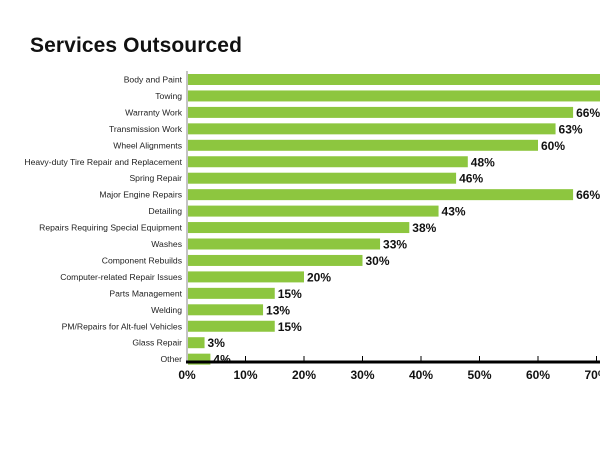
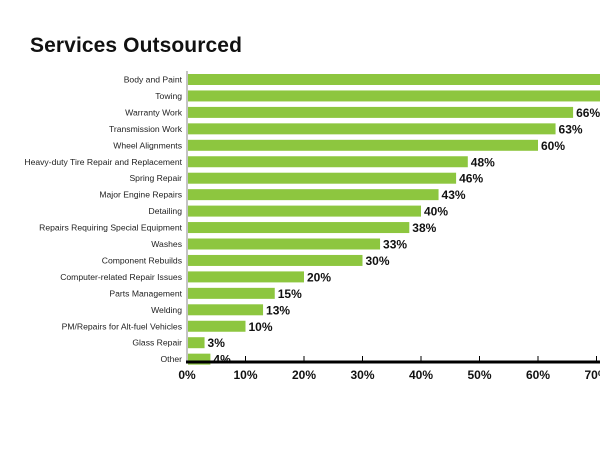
Major Engine Repairs: 66% -> 43%
Detailing: 43% -> 40%
PM/Repairs for Alt-fuel Vehicles: 15% -> 10%
